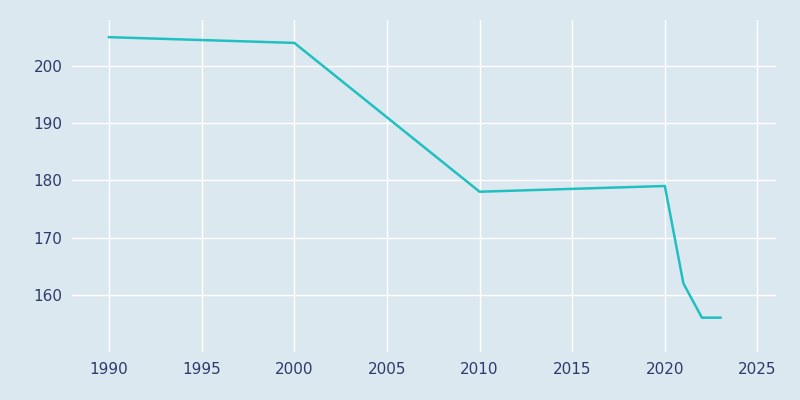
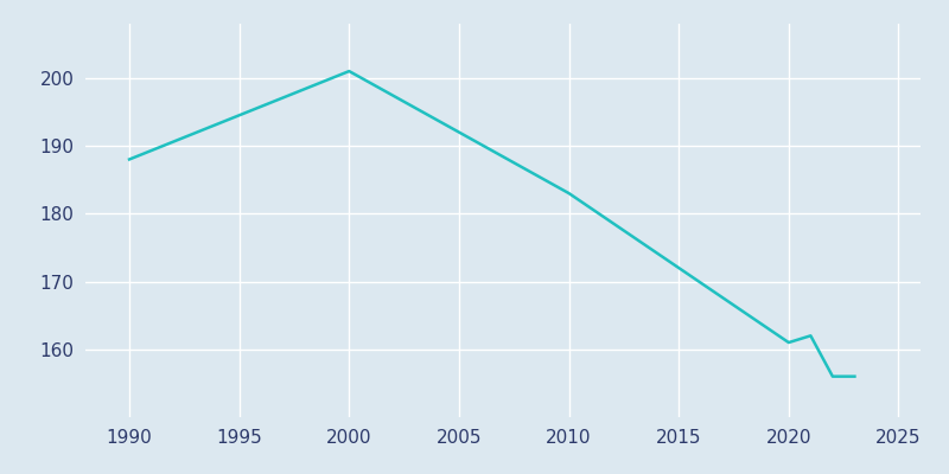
1990: 205 -> 188
2000: 204 -> 201
2010: 178 -> 183
2020: 179 -> 161
